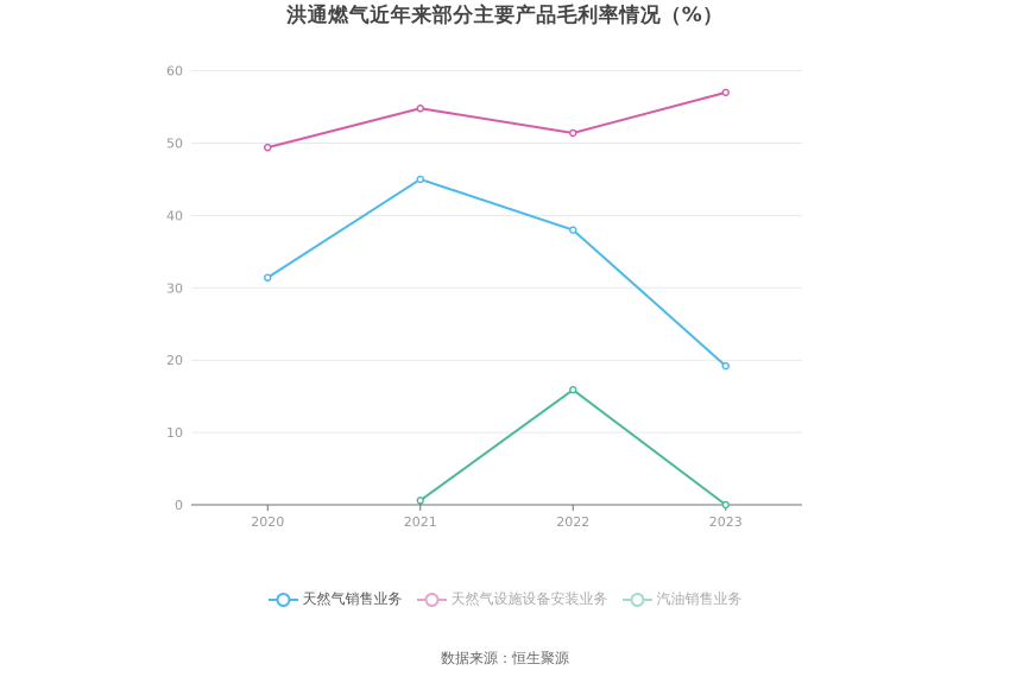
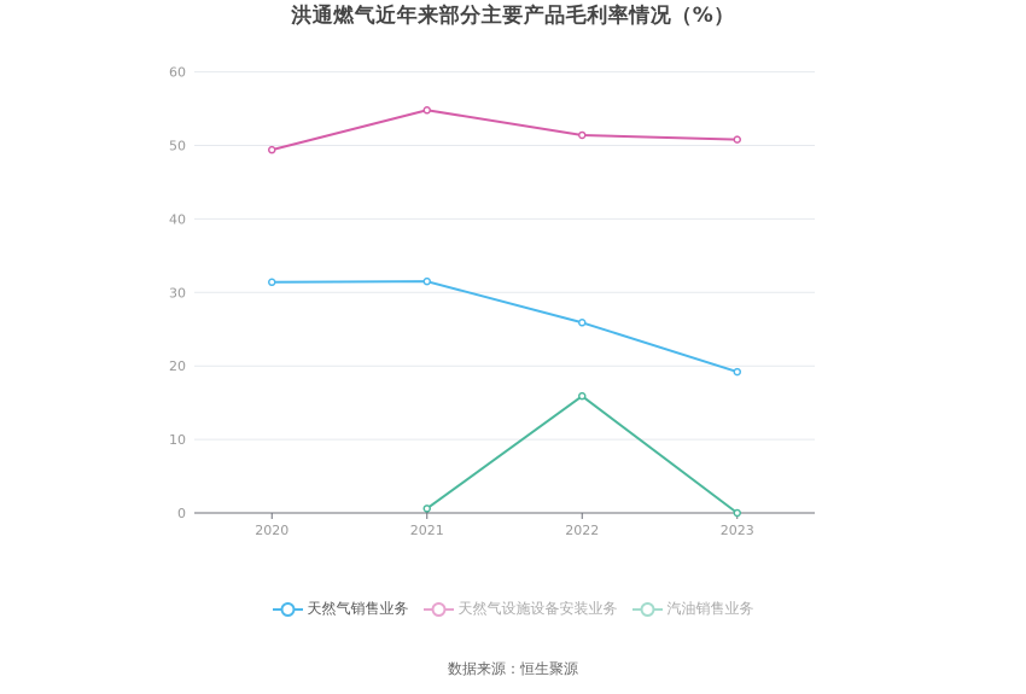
天然气销售业务/2021: 45 -> 32
天然气销售业务/2022: 38 -> 26
天然气设施设备安装业务/2023: 57 -> 51
